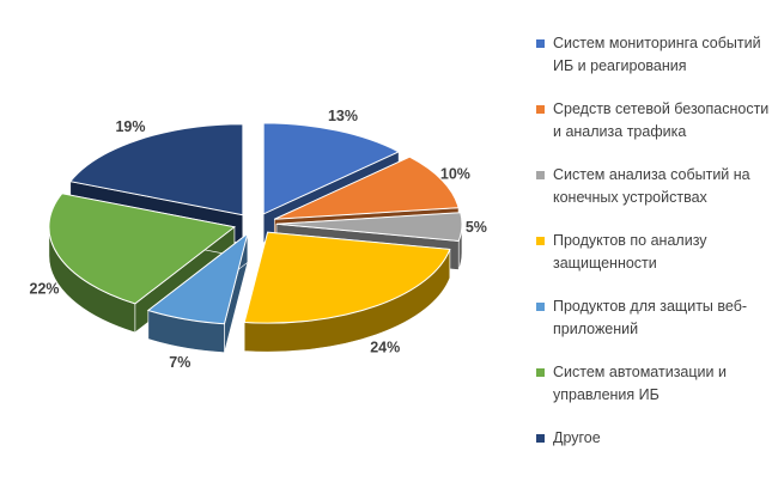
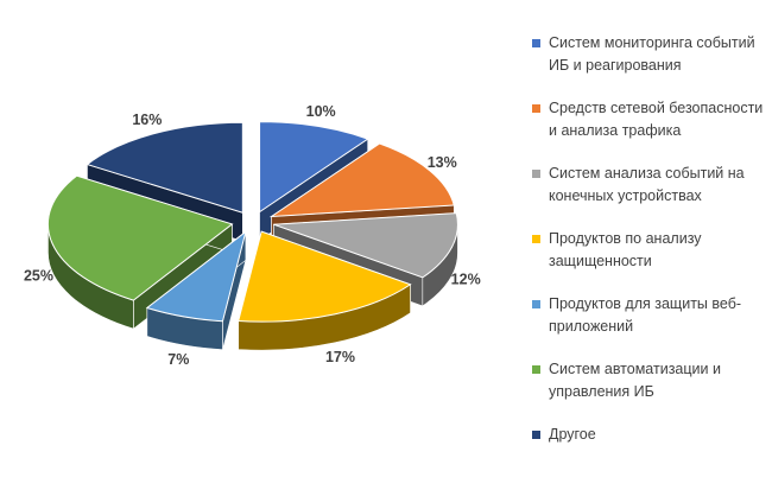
Систем мониторинга событий ИБ и реагирования: 13% -> 10%
Средств сетевой безопасности и анализа трафика: 10% -> 13%
Систем анализа событий на конечных устройствах: 5% -> 12%
Продуктов по анализу защищенности: 24% -> 17%
Систем автоматизации и управления ИБ: 22% -> 25%
Другое: 19% -> 16%
